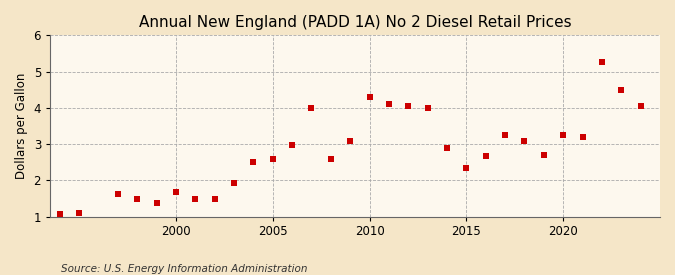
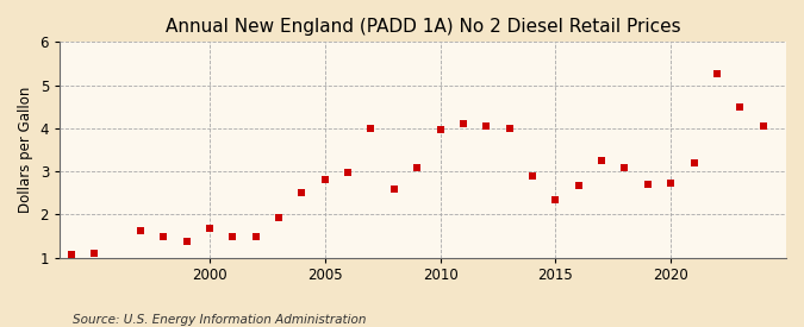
2005: 2.60 -> 2.80
2010: 4.30 -> 3.97
2020: 3.25 -> 2.72
